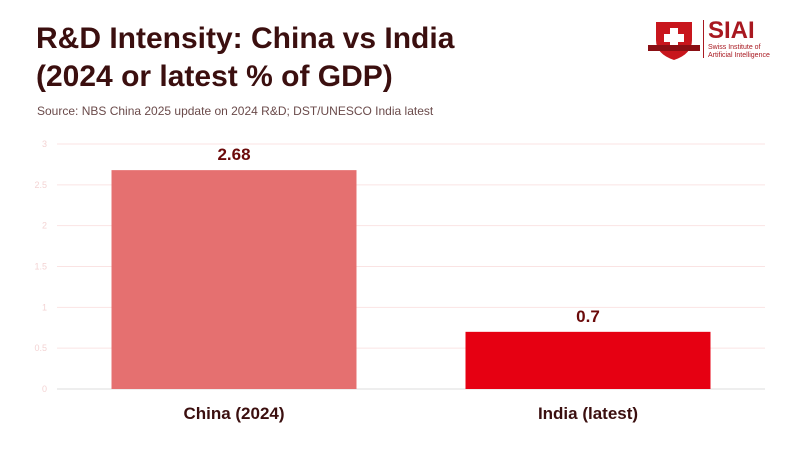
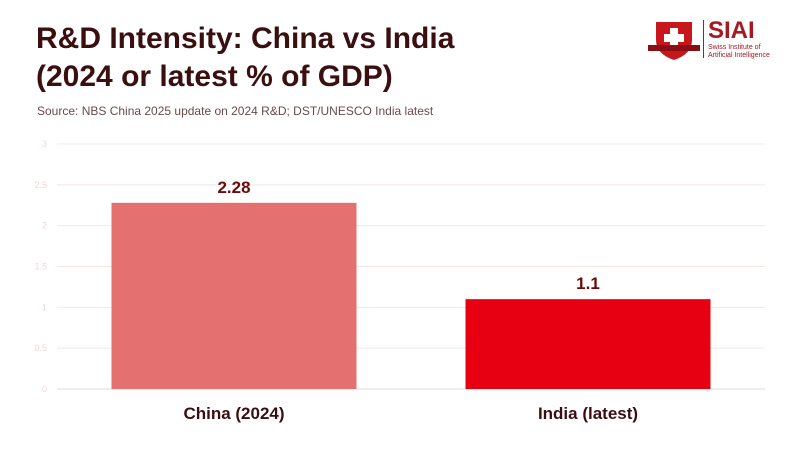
China (2024): 2.68 -> 2.28
India (latest): 0.7 -> 1.1
